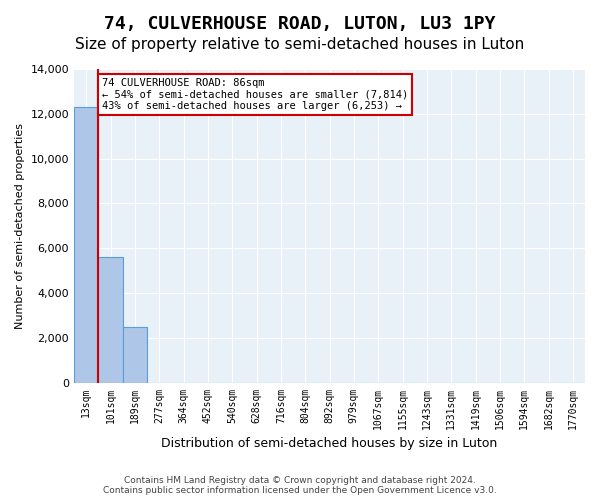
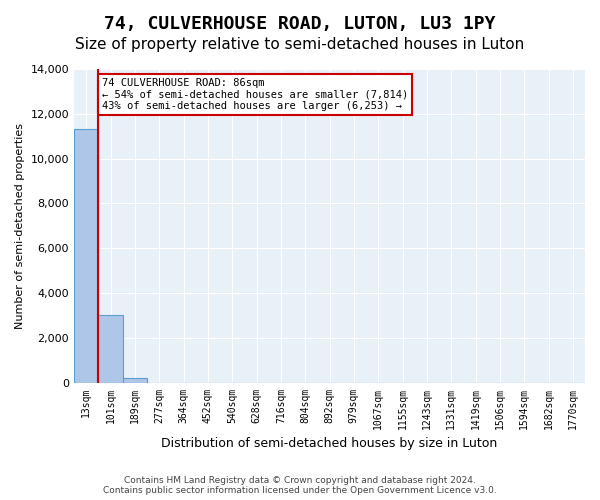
13sqm: 12,300 -> 11,300
101sqm: 5,600 -> 3,000
189sqm: 2,500 -> 200
